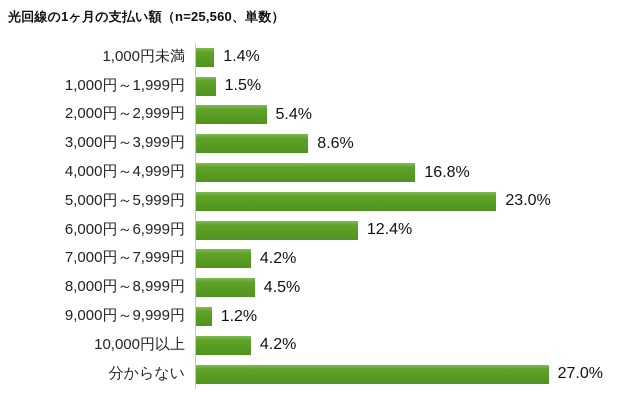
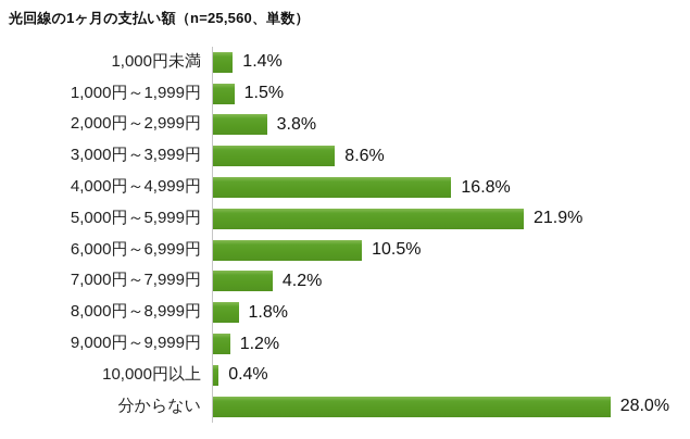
2,000円～2,999円: 5.4% -> 3.8%
5,000円～5,999円: 23.0% -> 21.9%
6,000円～6,999円: 12.4% -> 10.5%
8,000円～8,999円: 4.5% -> 1.8%
10,000円以上: 4.2% -> 0.4%
分からない: 27.0% -> 28.0%
